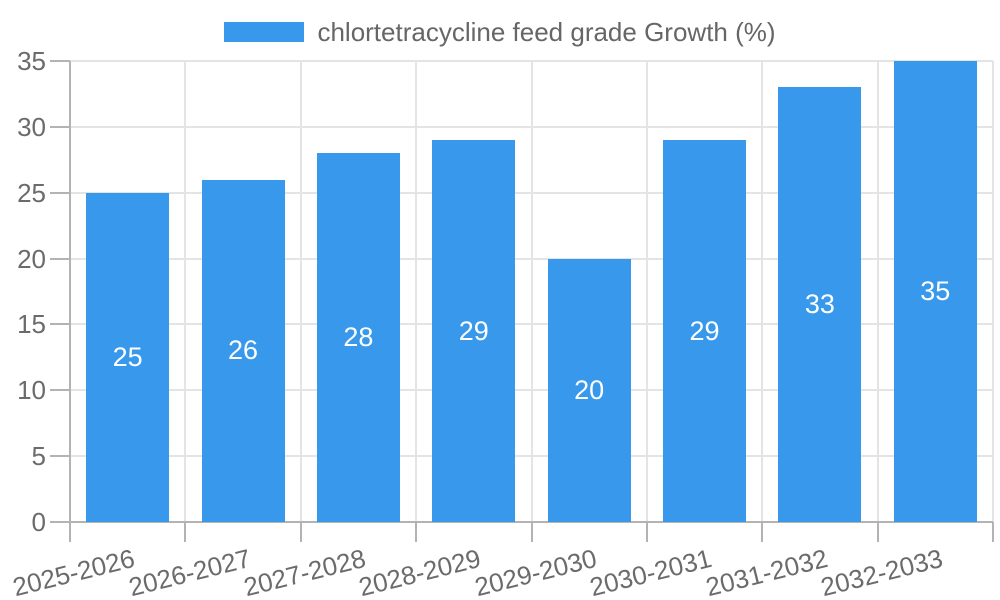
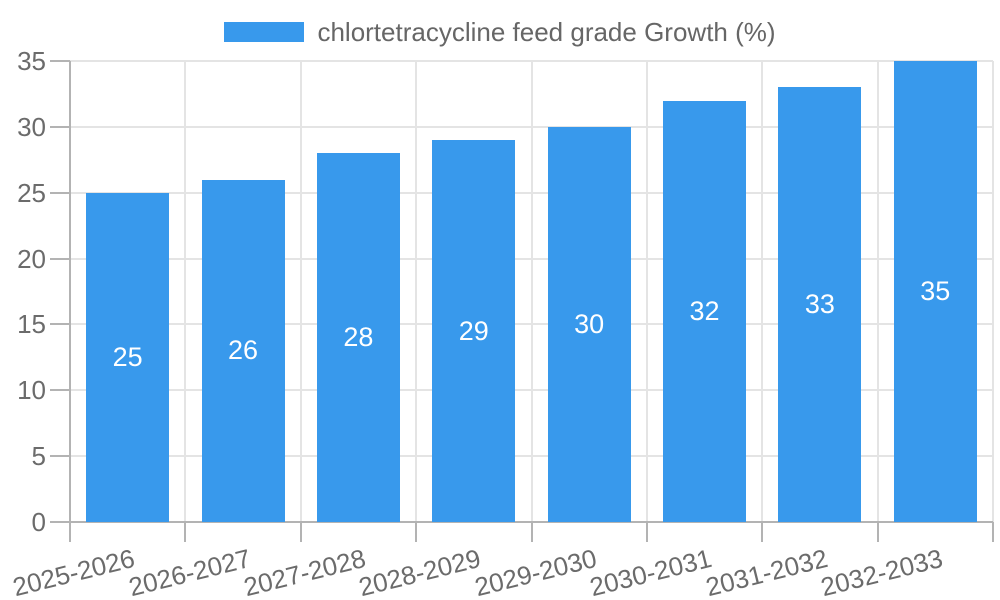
2029-2030: 20 -> 30
2030-2031: 29 -> 32
